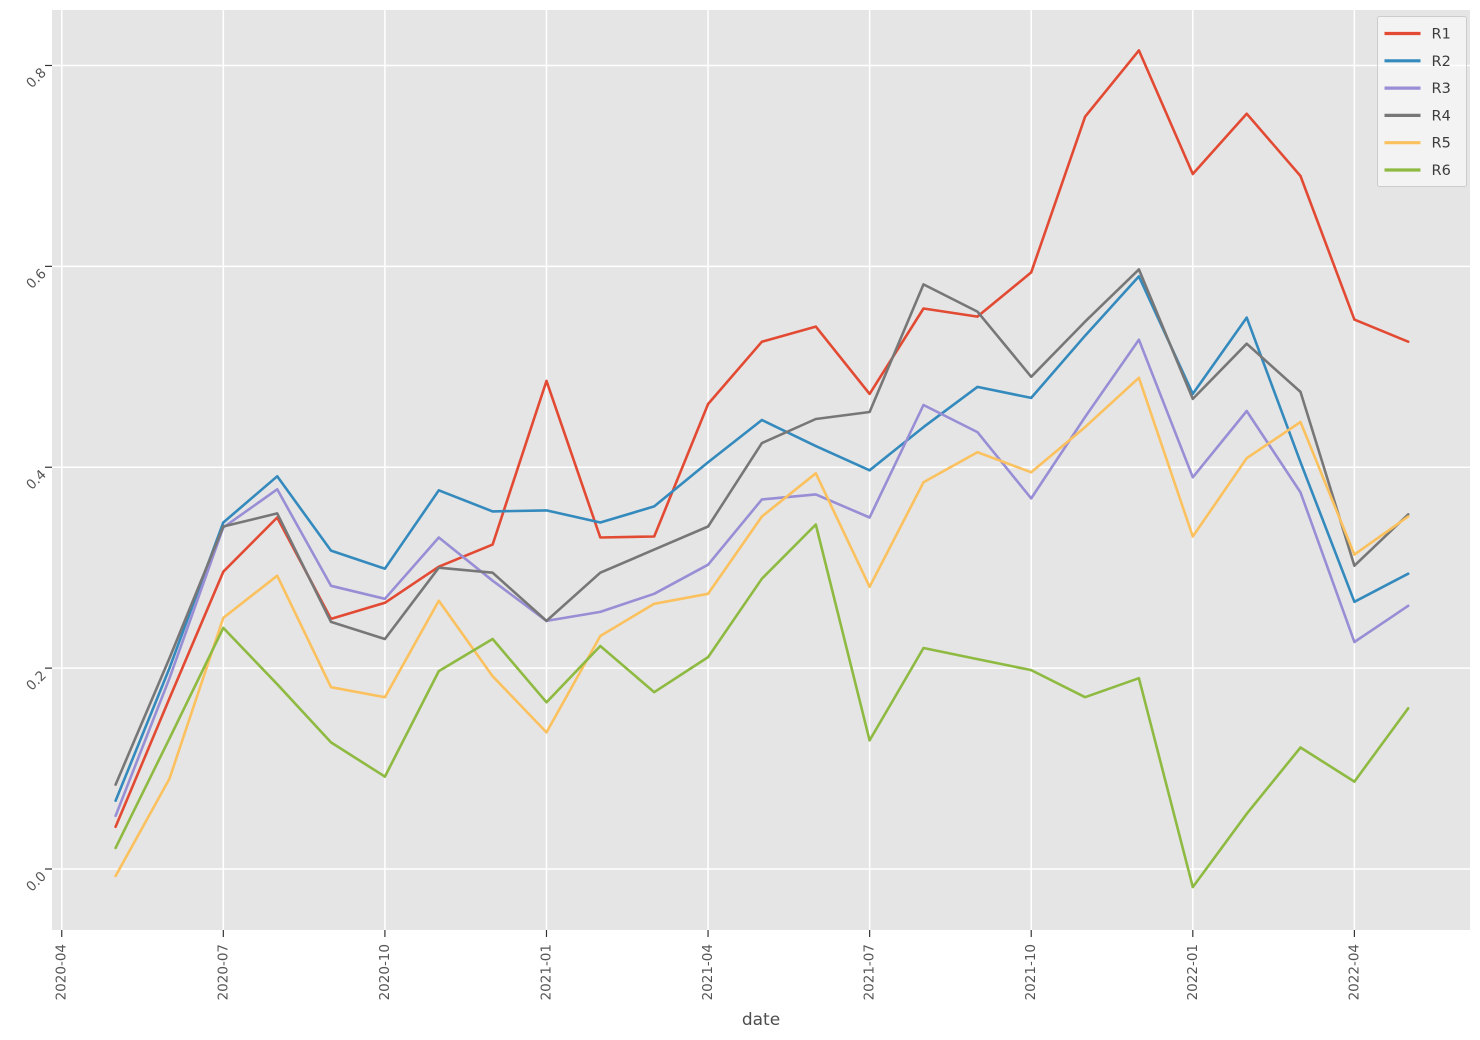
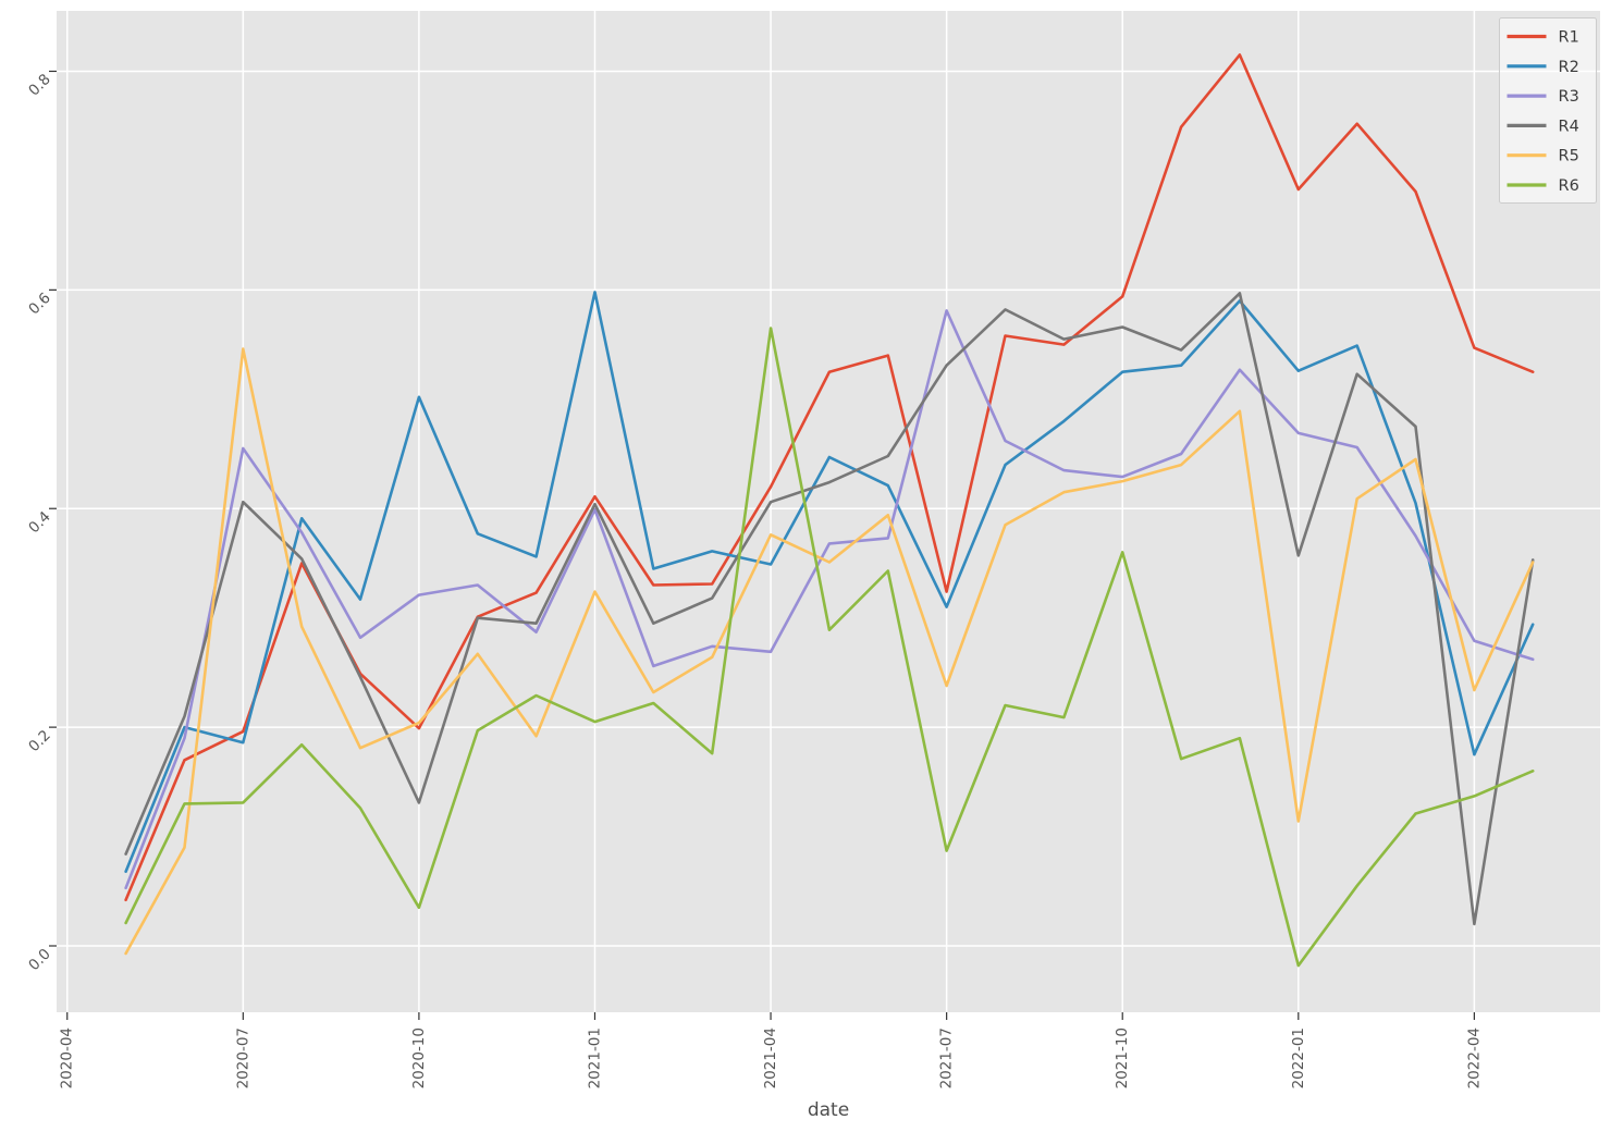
R1/2020-07: 0.296 -> 0.196
R2/2020-07: 0.345 -> 0.186
R3/2020-07: 0.340 -> 0.455
R4/2020-07: 0.341 -> 0.406
R5/2020-07: 0.250 -> 0.546
R6/2020-07: 0.240 -> 0.131
R1/2020-10: 0.265 -> 0.199
R2/2020-10: 0.299 -> 0.502
R3/2020-10: 0.269 -> 0.321
R4/2020-10: 0.229 -> 0.131
R5/2020-10: 0.171 -> 0.204
R6/2020-10: 0.092 -> 0.035
R1/2021-01: 0.486 -> 0.411
R2/2021-01: 0.357 -> 0.598
R3/2021-01: 0.247 -> 0.399
R4/2021-01: 0.247 -> 0.404
R5/2021-01: 0.136 -> 0.324
R6/2021-01: 0.166 -> 0.205
R1/2021-04: 0.463 -> 0.420
R2/2021-04: 0.405 -> 0.349
R3/2021-04: 0.303 -> 0.269
R4/2021-04: 0.341 -> 0.406
R5/2021-04: 0.274 -> 0.376
R6/2021-04: 0.211 -> 0.565
R1/2021-07: 0.473 -> 0.324
R2/2021-07: 0.397 -> 0.310
R3/2021-07: 0.350 -> 0.581
R4/2021-07: 0.455 -> 0.531
R5/2021-07: 0.281 -> 0.238
R6/2021-07: 0.128 -> 0.087
R2/2021-10: 0.469 -> 0.525
R3/2021-10: 0.369 -> 0.429
R4/2021-10: 0.490 -> 0.566
R5/2021-10: 0.395 -> 0.425
R6/2021-10: 0.198 -> 0.360
R2/2022-01: 0.473 -> 0.526
R3/2022-01: 0.390 -> 0.469
R4/2022-01: 0.468 -> 0.357
R5/2022-01: 0.331 -> 0.114
R2/2022-04: 0.266 -> 0.175
R3/2022-04: 0.226 -> 0.279
R4/2022-04: 0.302 -> 0.020
R5/2022-04: 0.313 -> 0.234
R6/2022-04: 0.087 -> 0.137
